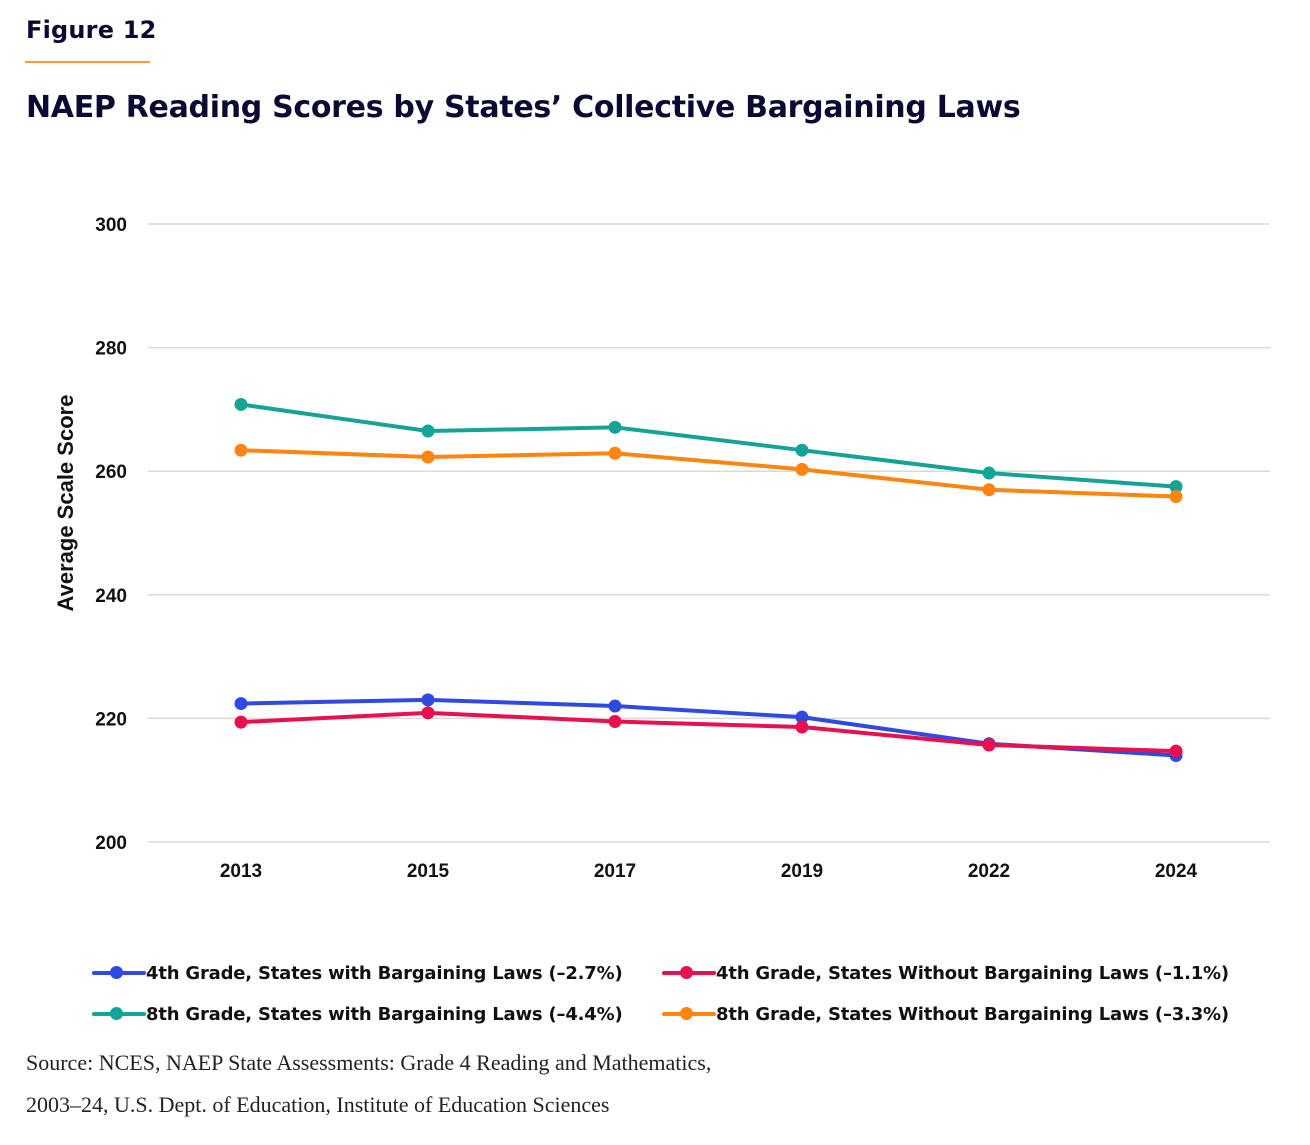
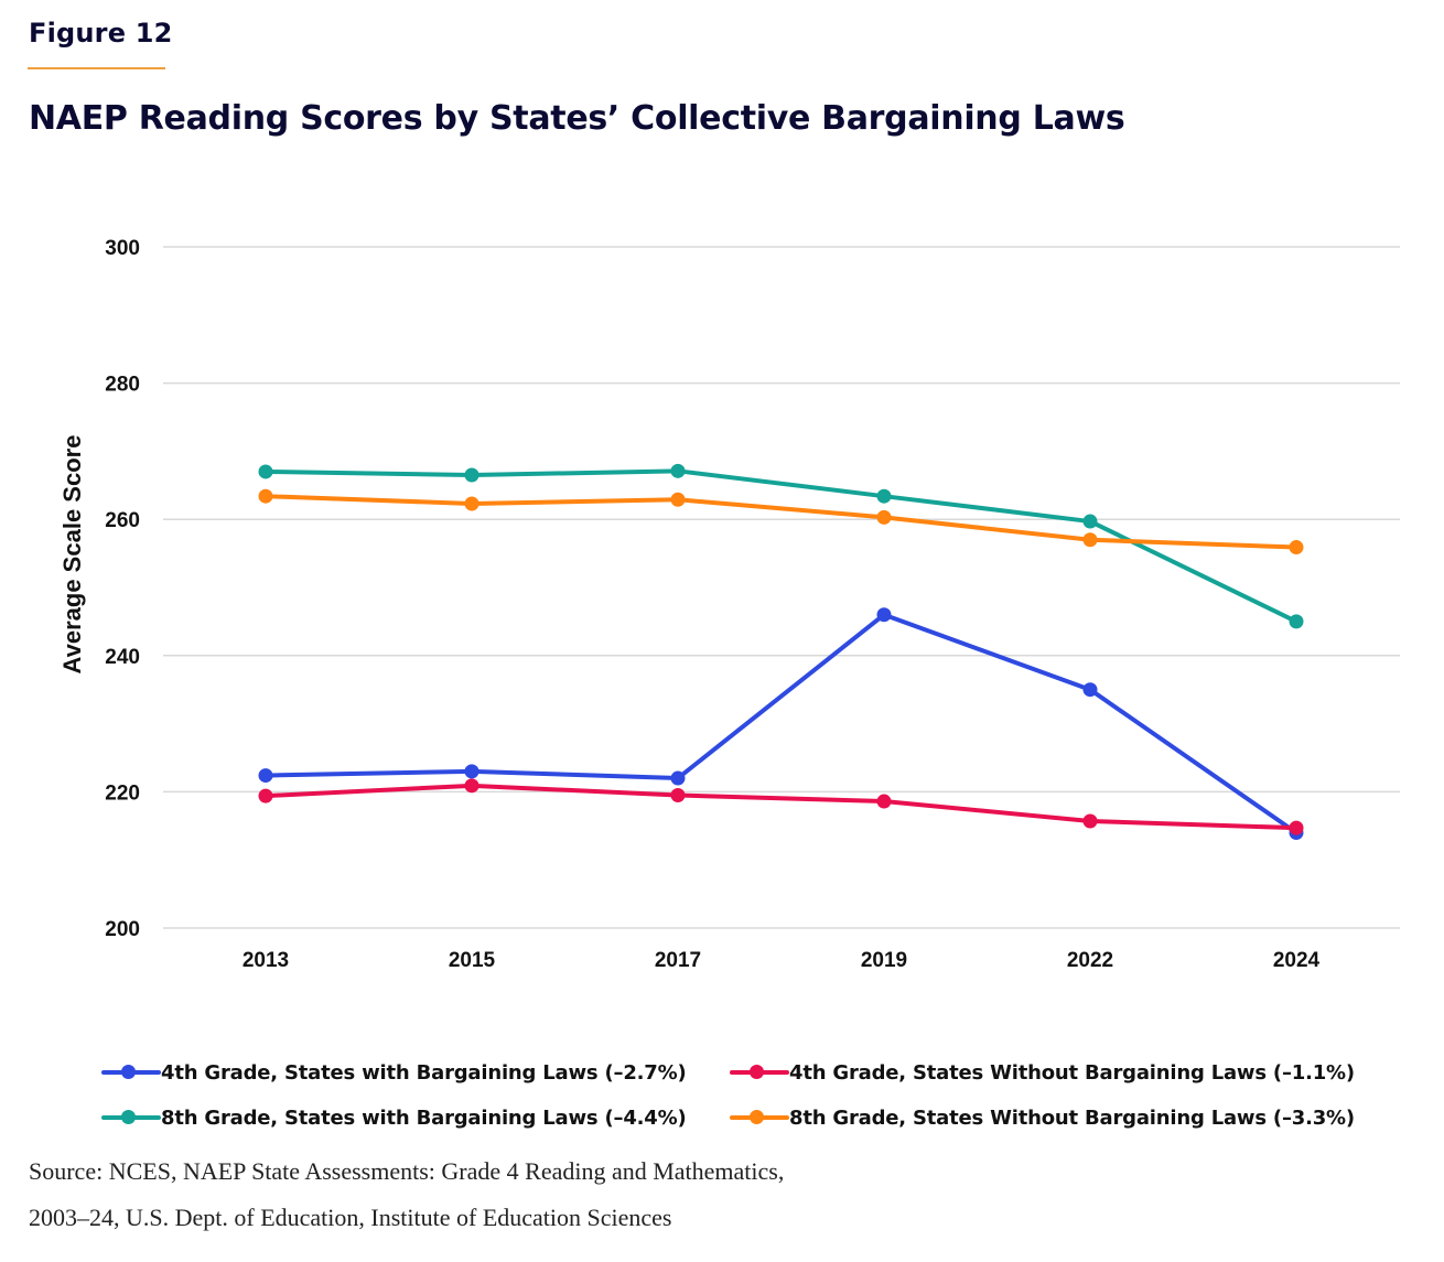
8th Grade, States with Bargaining Laws (–4.4%)/2013: 271 -> 267
4th Grade, States with Bargaining Laws (–2.7%)/2019: 220 -> 246
4th Grade, States with Bargaining Laws (–2.7%)/2022: 216 -> 235
8th Grade, States with Bargaining Laws (–4.4%)/2024: 258 -> 245
